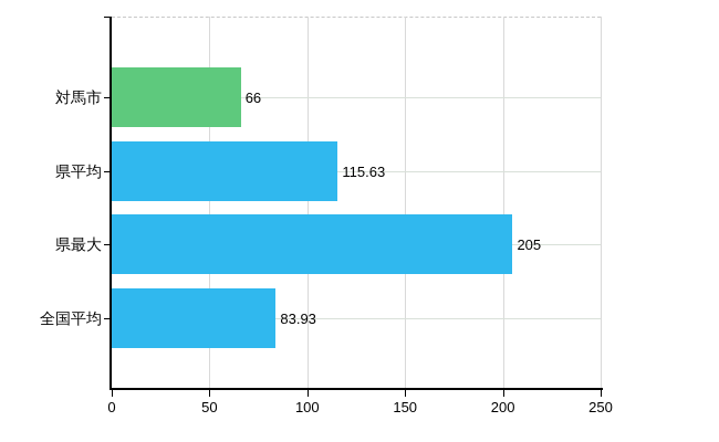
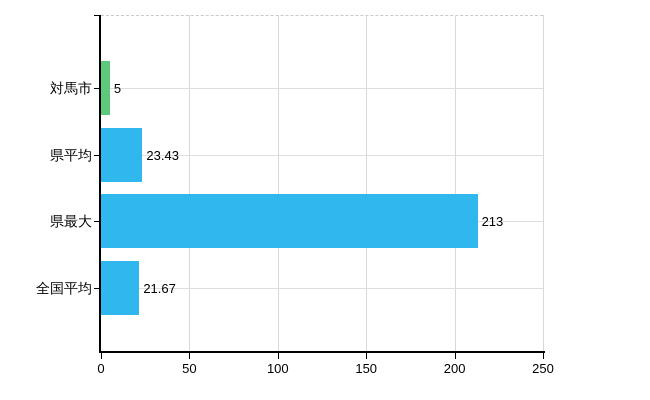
対馬市: 66 -> 5
県平均: 115.63 -> 23.43
県最大: 205 -> 213
全国平均: 83.93 -> 21.67
